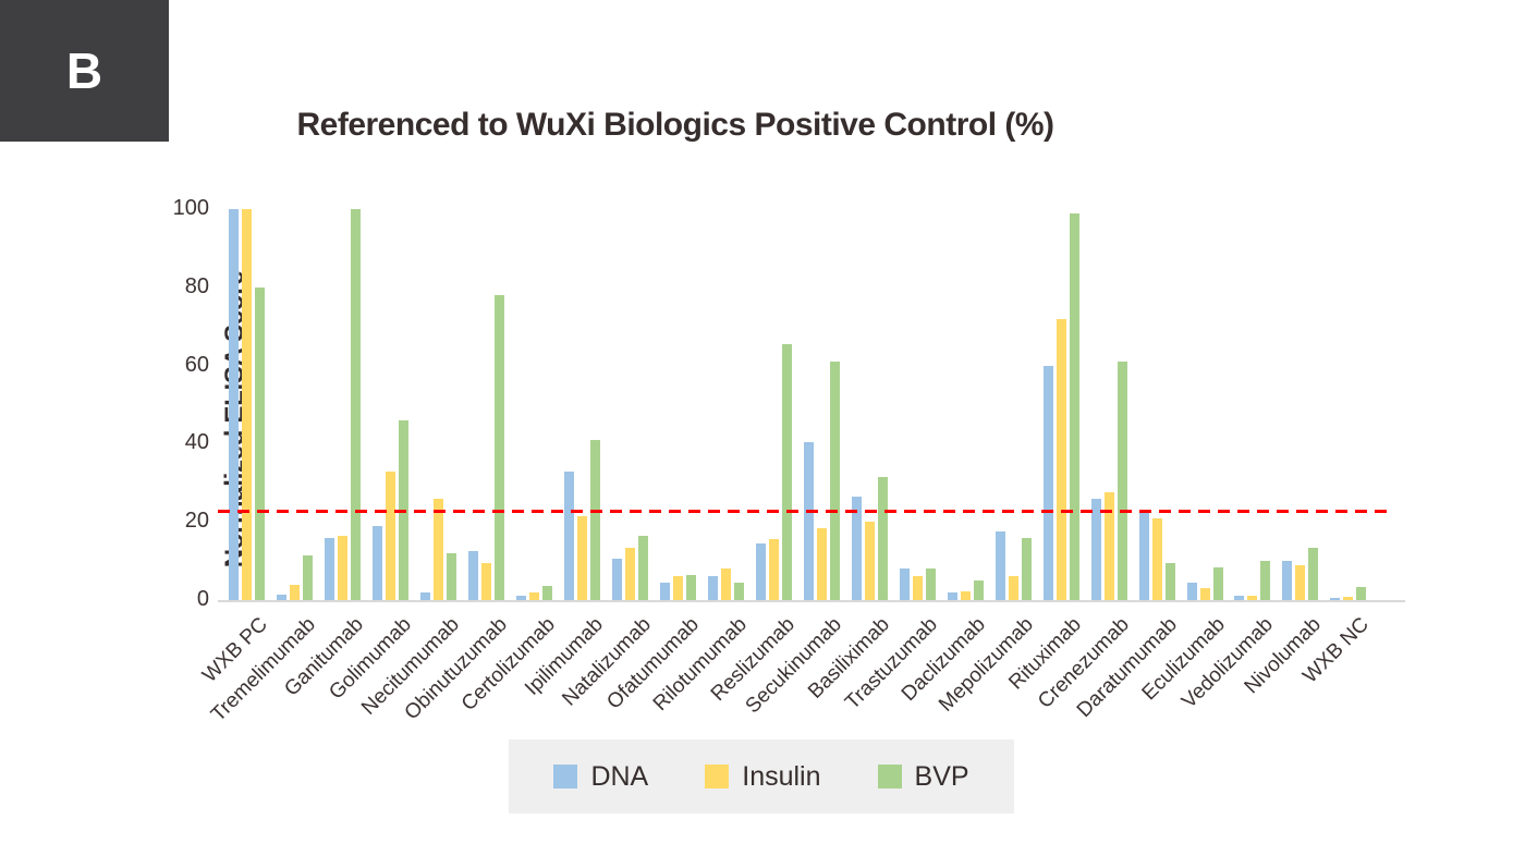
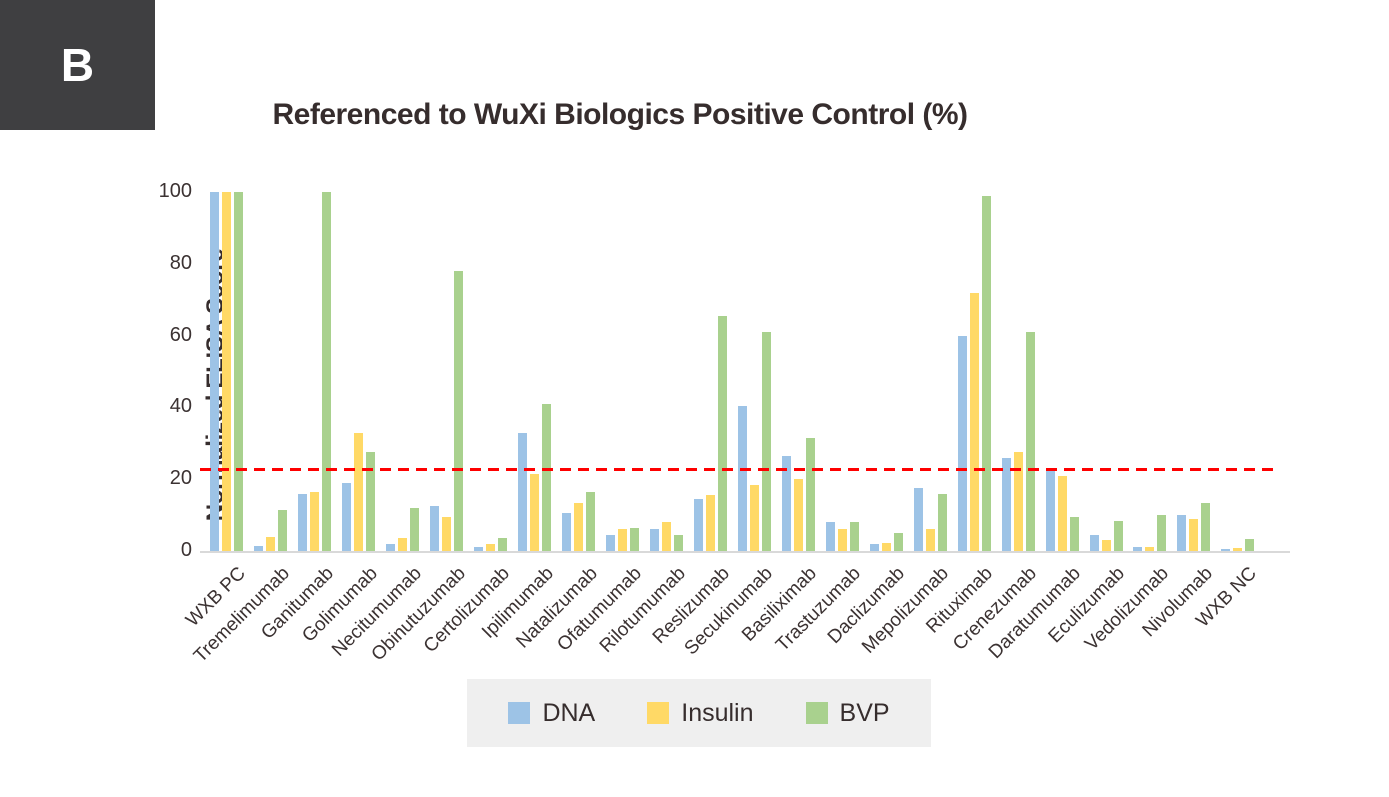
BVP/WXB PC: 80 -> 100
BVP/Golimumab: 46 -> 28
Insulin/Necitumumab: 26 -> 4
